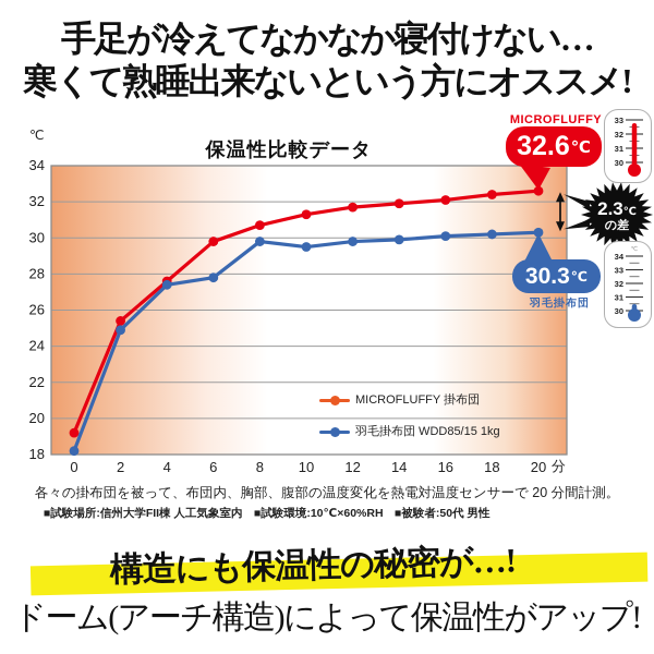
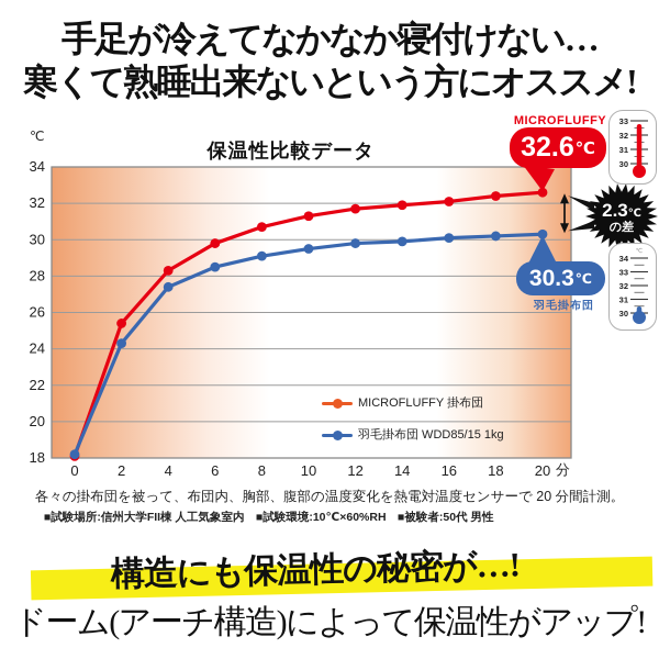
MICROFLUFFY 掛布団/0: 19.2 -> 18.1
羽毛掛布団 WDD85/15 1kg/2: 24.9 -> 24.3
MICROFLUFFY 掛布団/4: 27.6 -> 28.3
羽毛掛布団 WDD85/15 1kg/6: 27.8 -> 28.5
羽毛掛布団 WDD85/15 1kg/8: 29.8 -> 29.1
